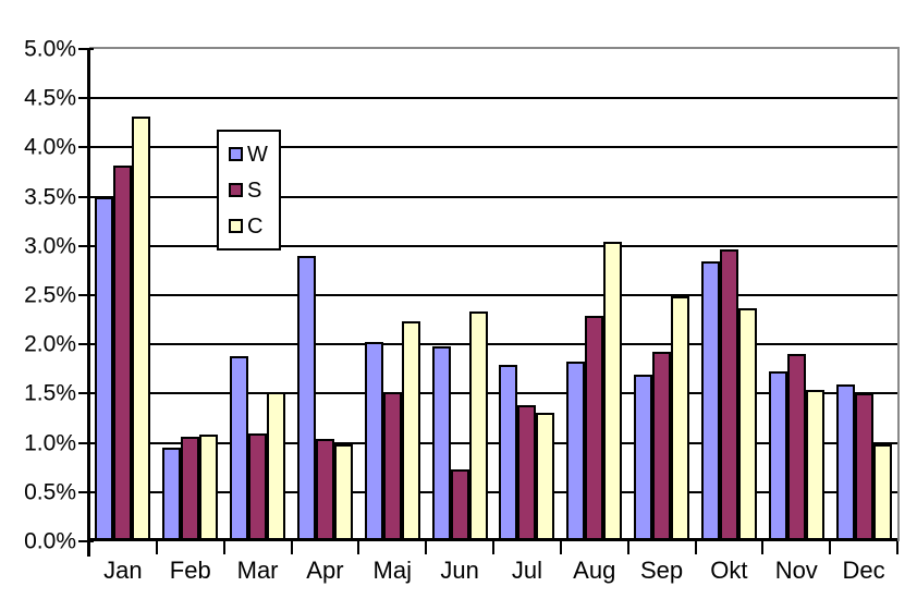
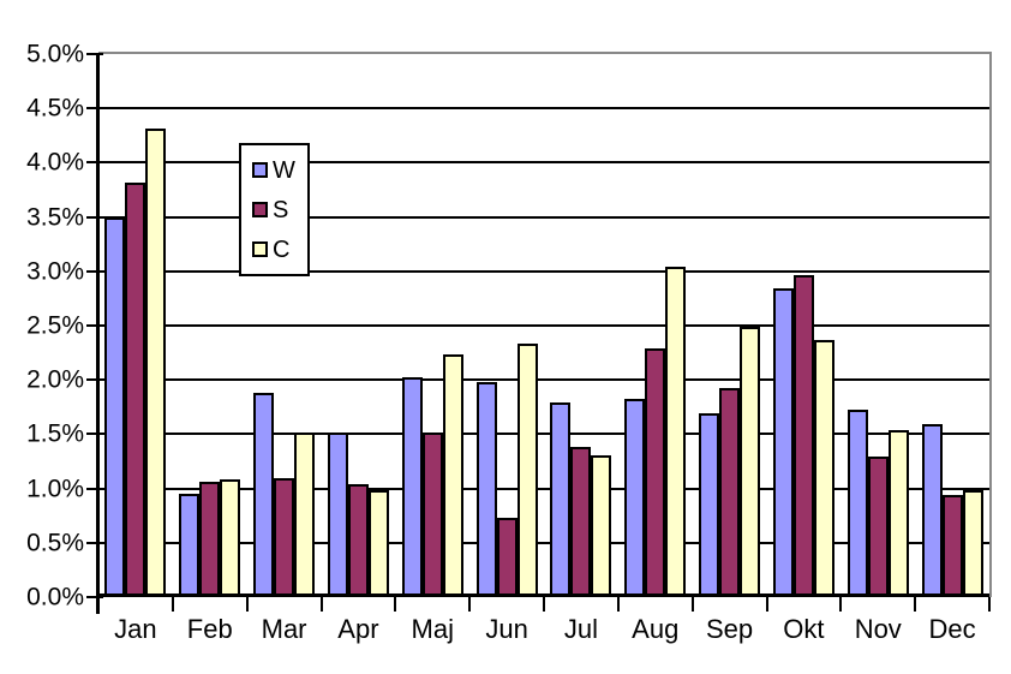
W/Apr: 2.9% -> 1.5%
S/Nov: 1.9% -> 1.3%
S/Dec: 1.5% -> 0.9%
